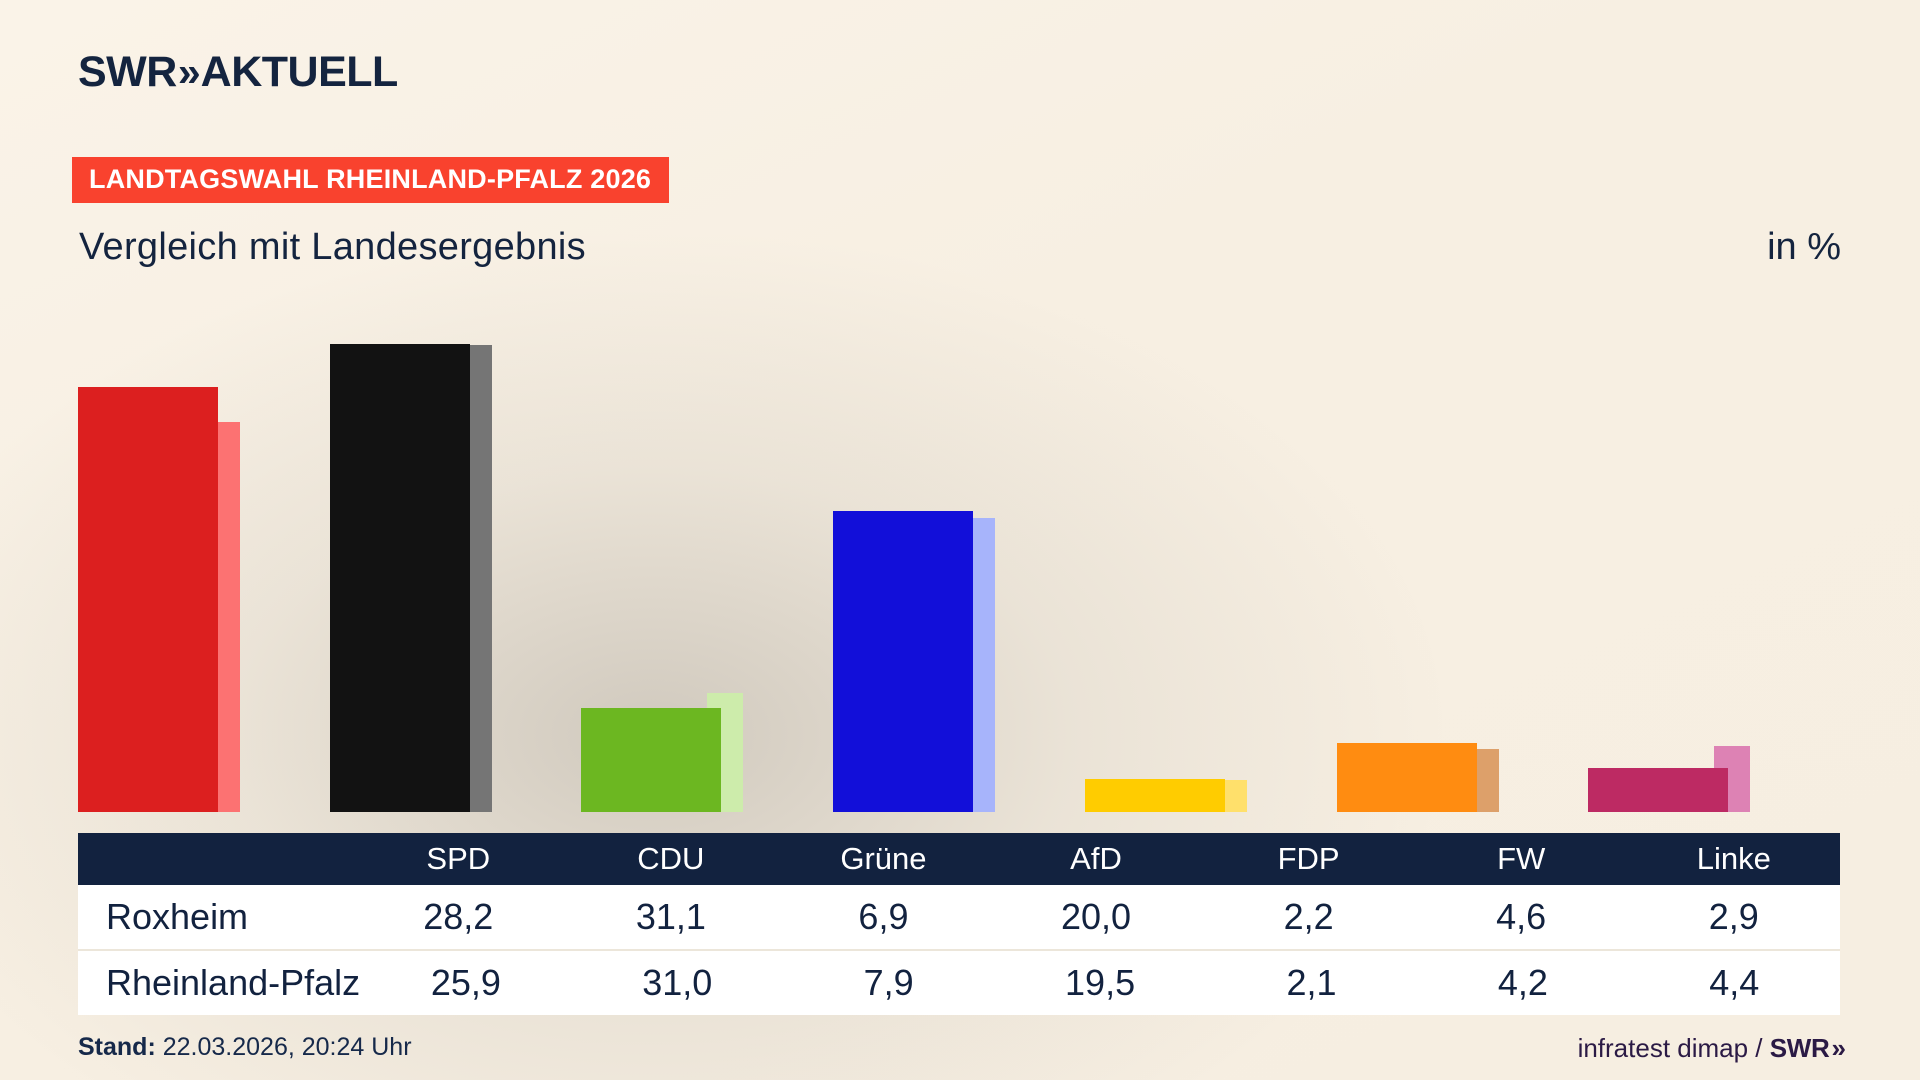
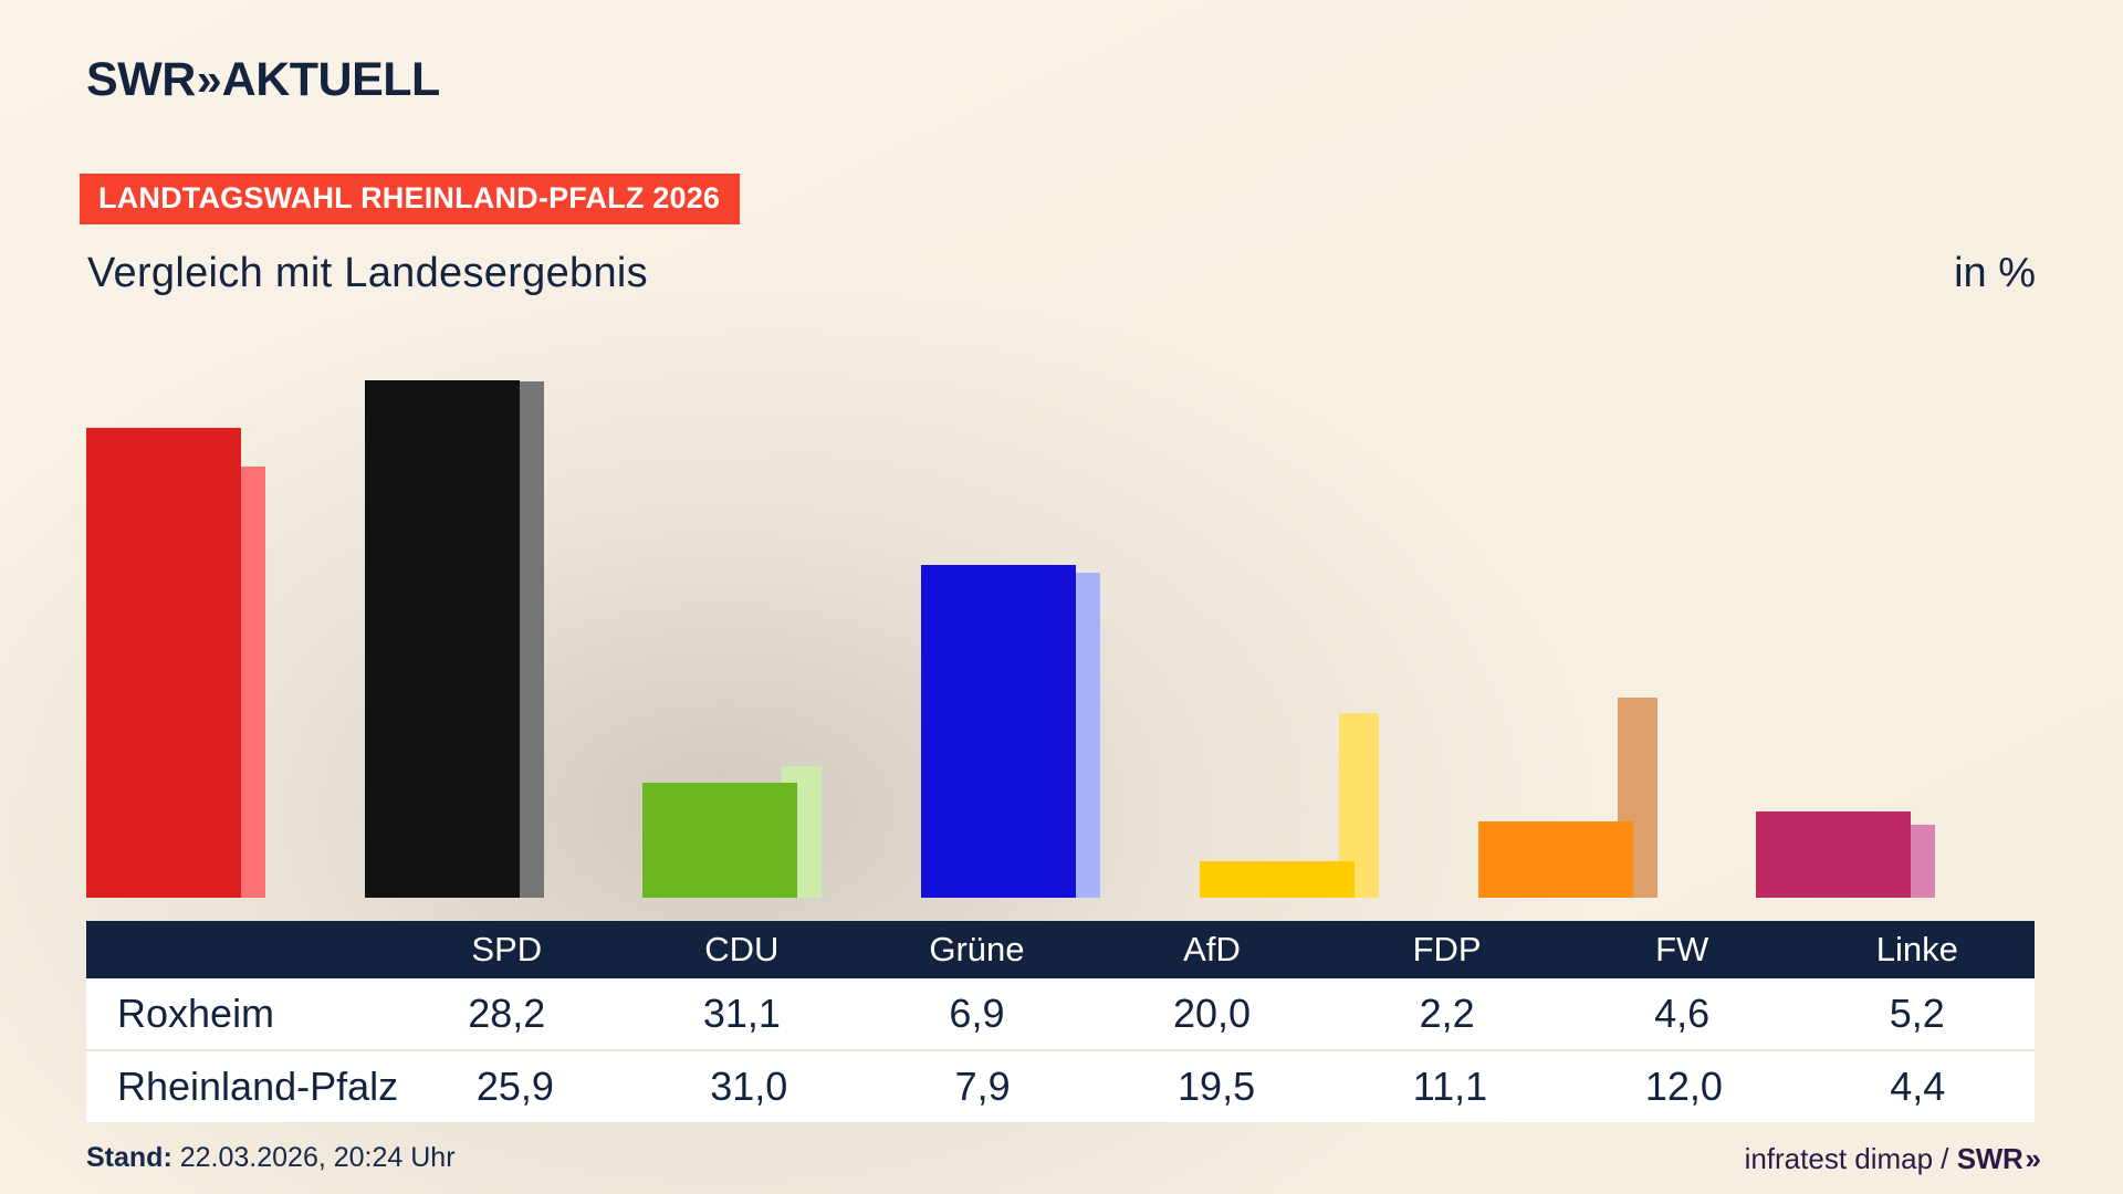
Rheinland-Pfalz/FDP: 2,1 -> 11,1
Rheinland-Pfalz/FW: 4,2 -> 12,0
Roxheim/Linke: 2,9 -> 5,2
